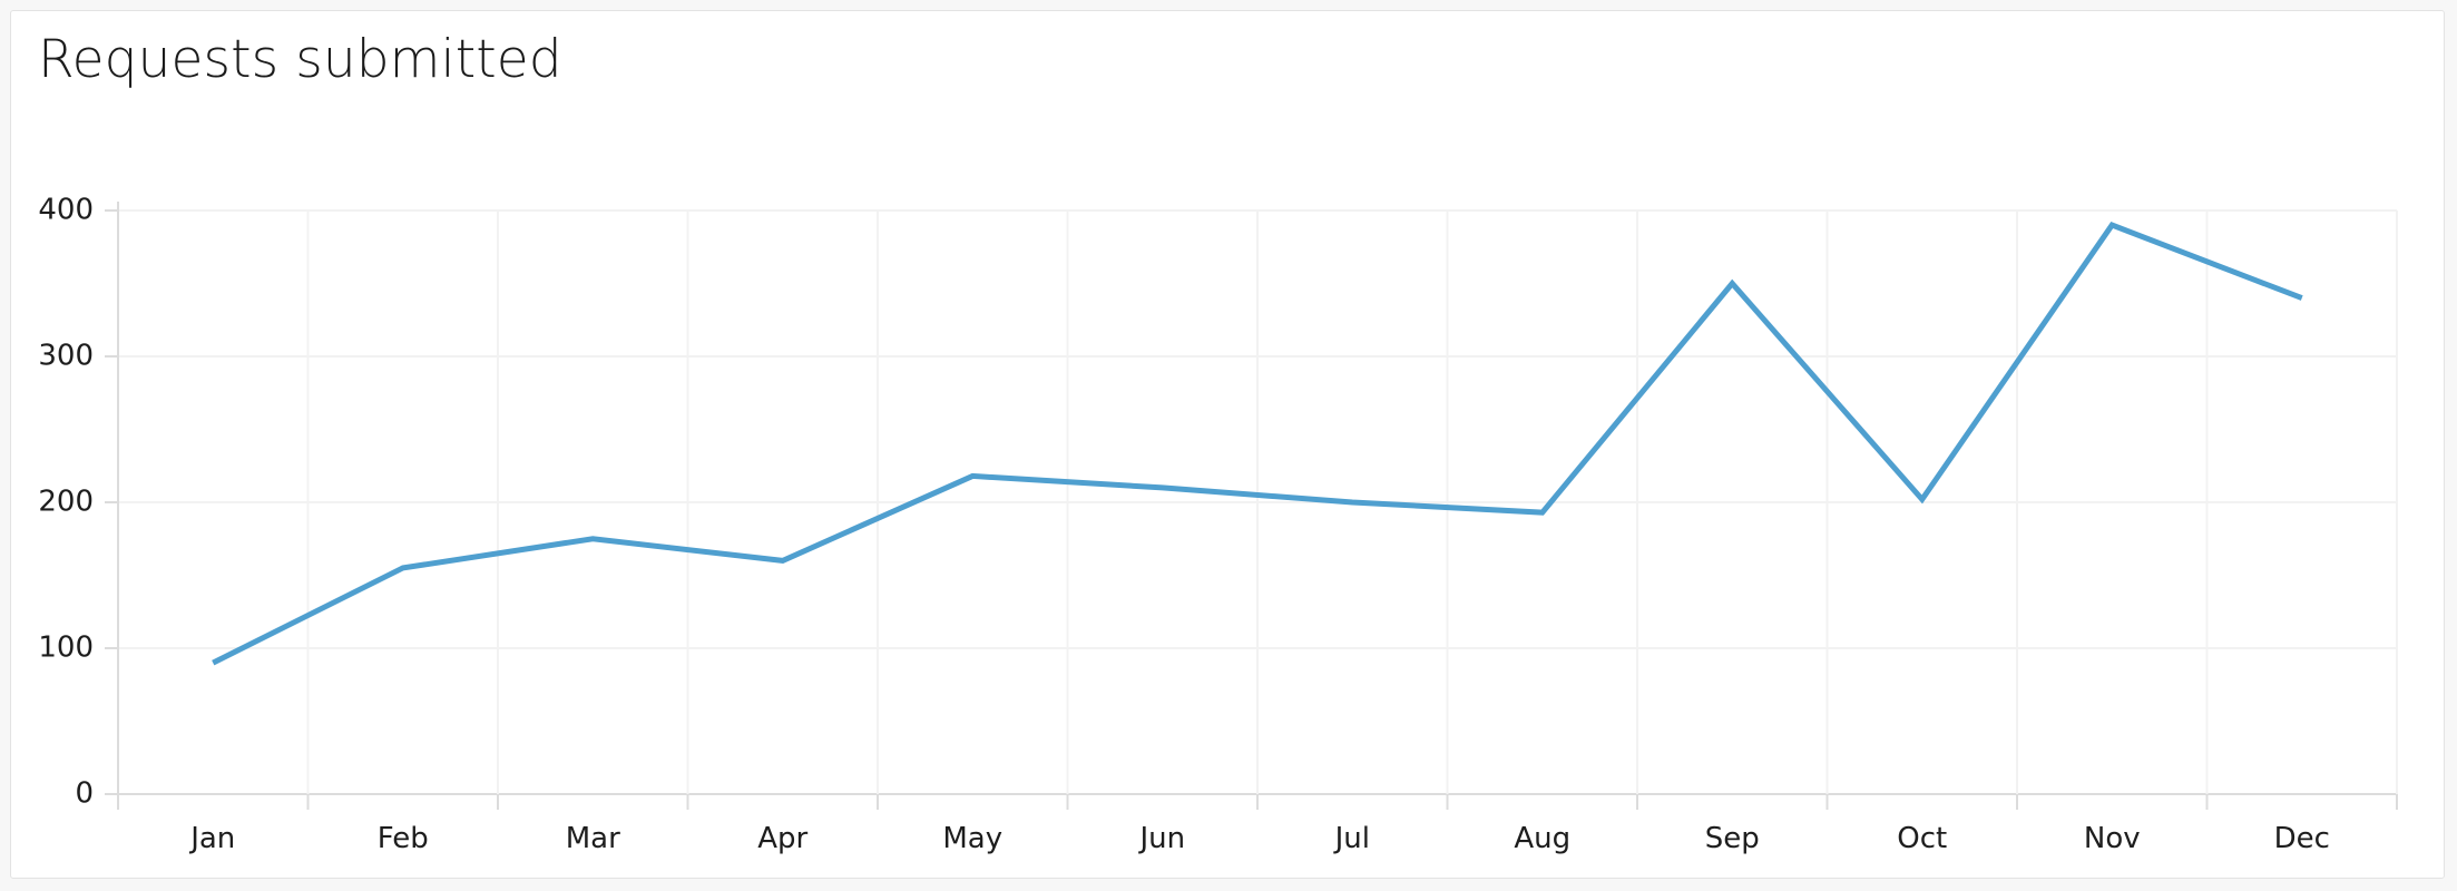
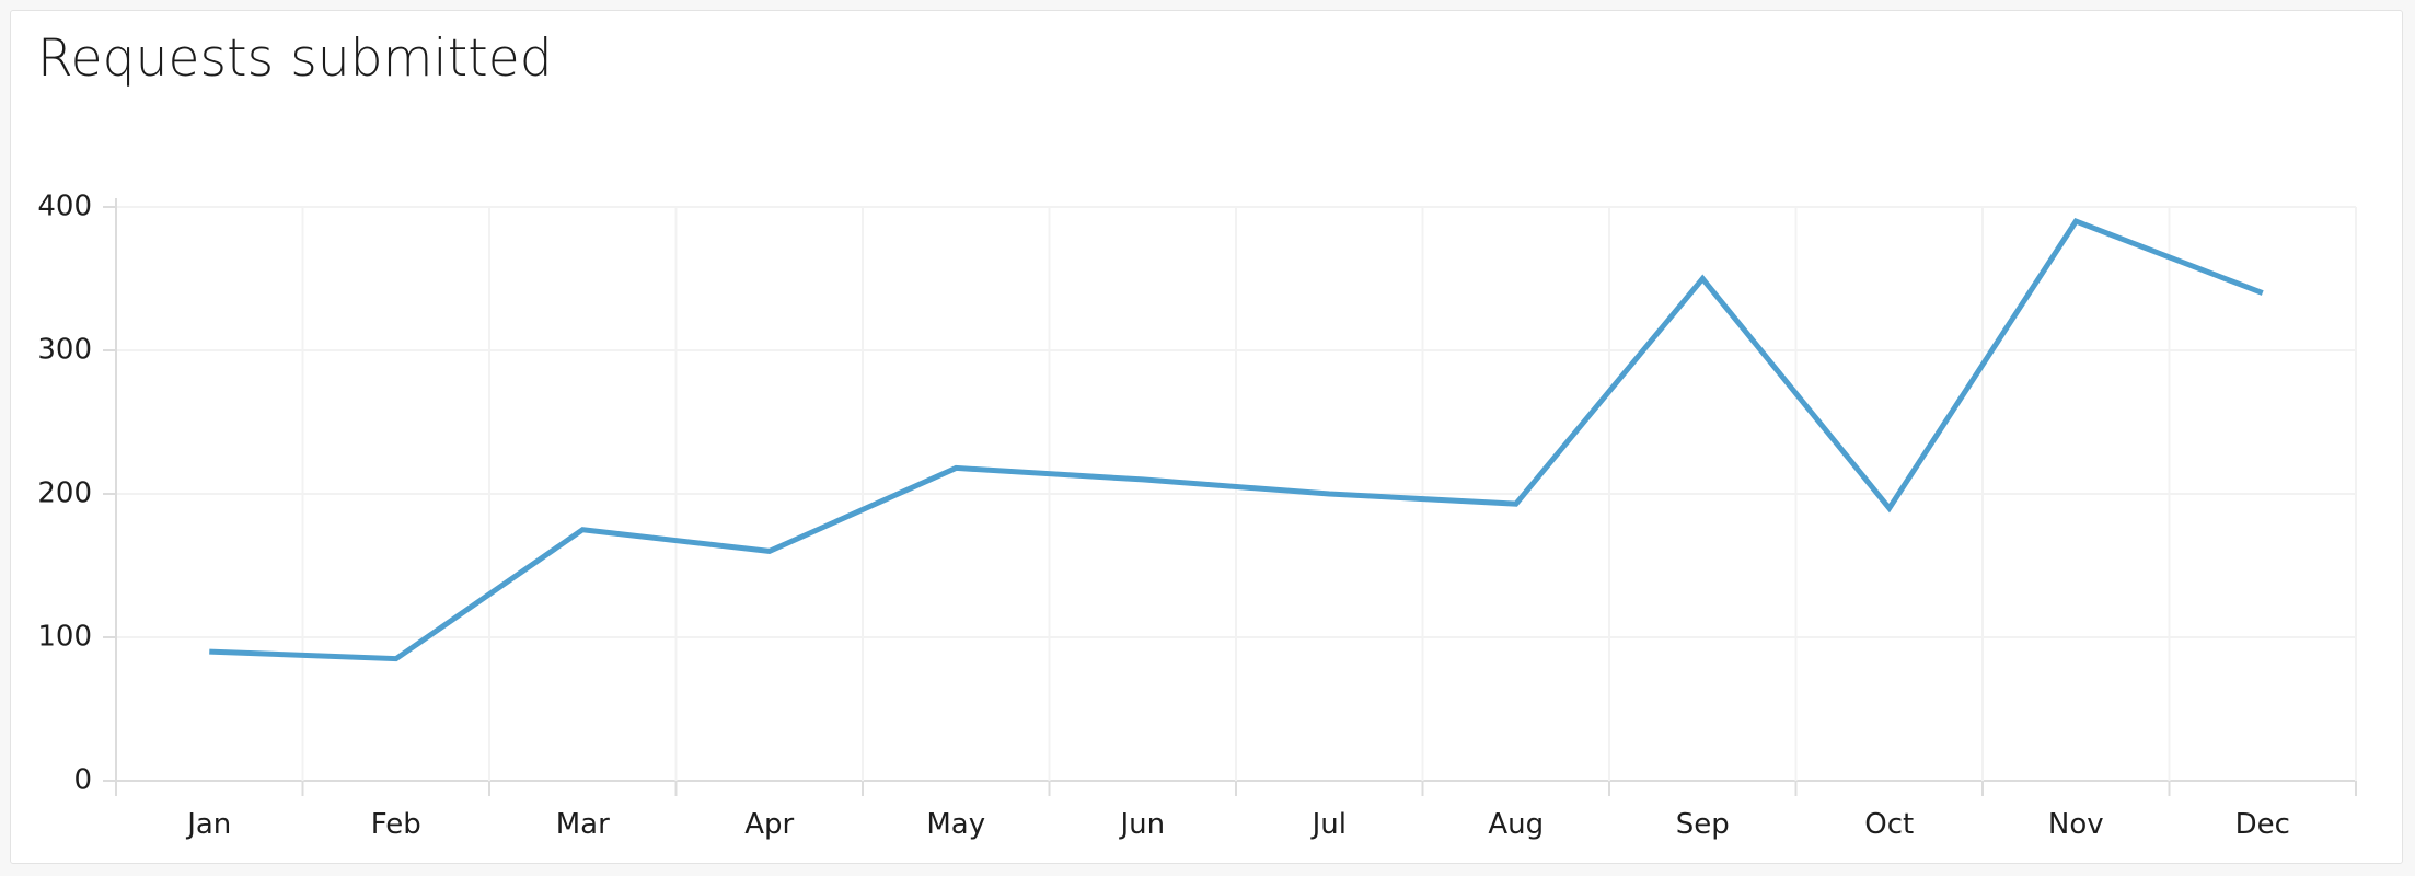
Feb: 155 -> 85
Oct: 202 -> 190
